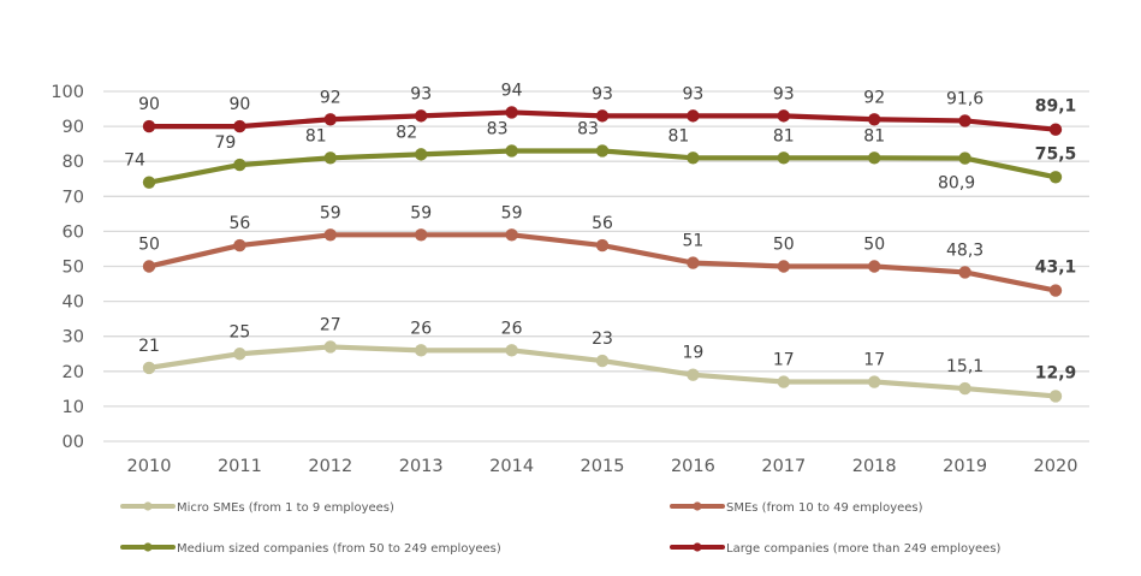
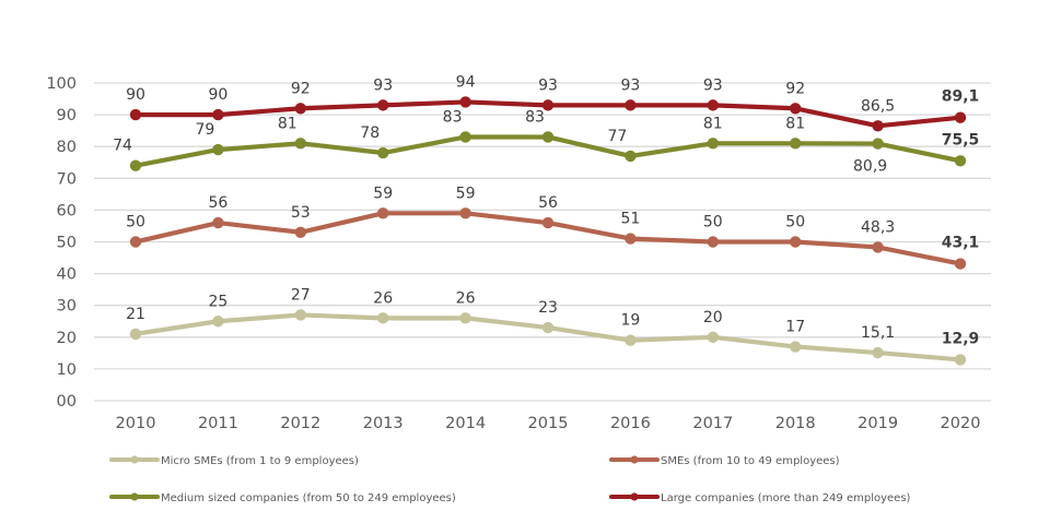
SMEs (from 10 to 49 employees)/2012: 59 -> 53
Medium sized companies (from 50 to 249 employees)/2013: 82 -> 78
Medium sized companies (from 50 to 249 employees)/2016: 81 -> 77
Micro SMEs (from 1 to 9 employees)/2017: 17 -> 20
Large companies (more than 249 employees)/2019: 91,6 -> 86,5
